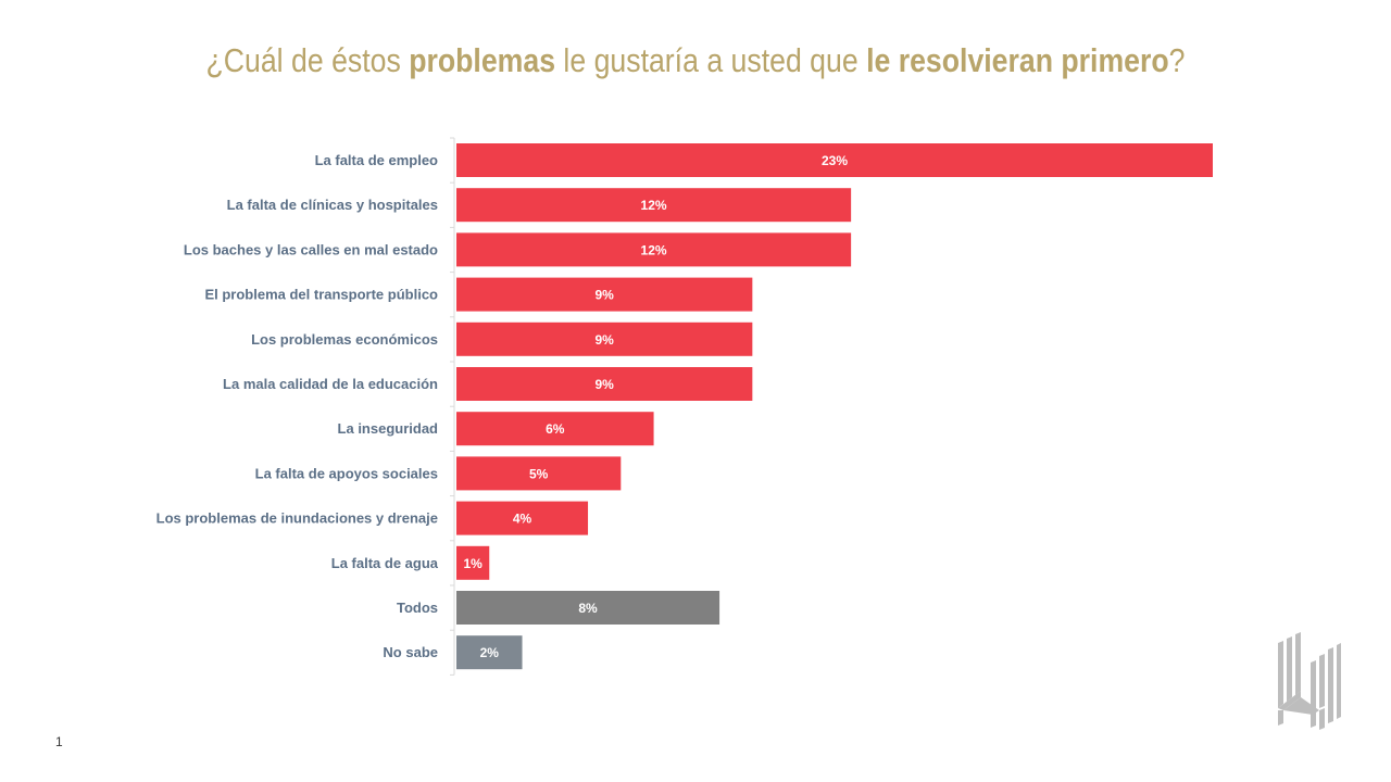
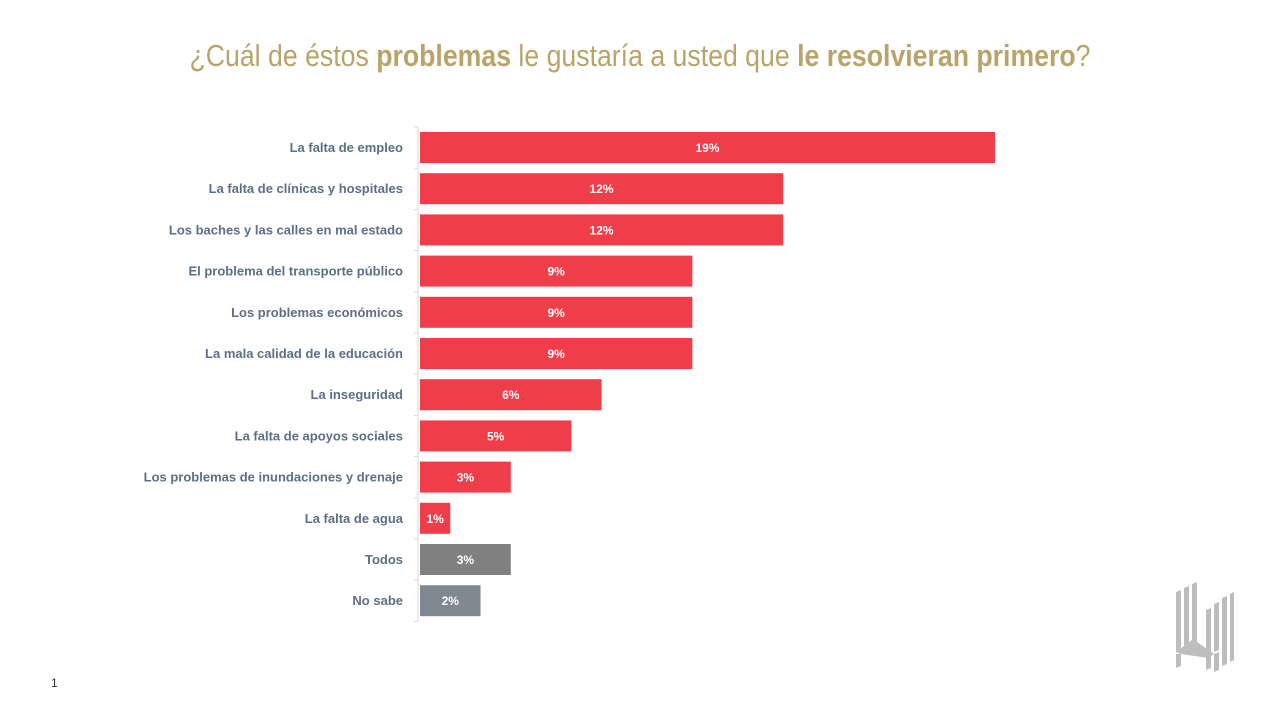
La falta de empleo: 23% -> 19%
Los problemas de inundaciones y drenaje: 4% -> 3%
Todos: 8% -> 3%
